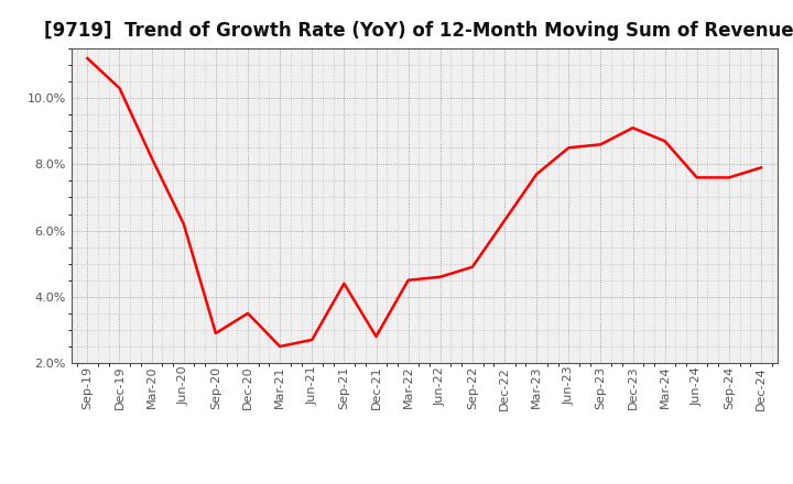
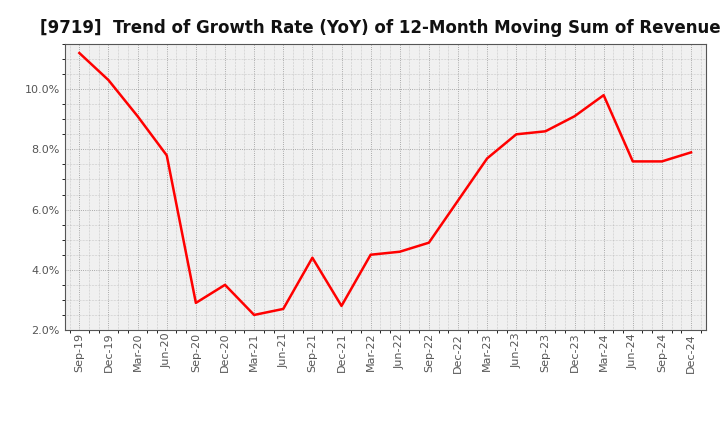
Mar-20: 8.2% -> 9.1%
Jun-20: 6.2% -> 7.8%
Mar-24: 8.7% -> 9.8%
